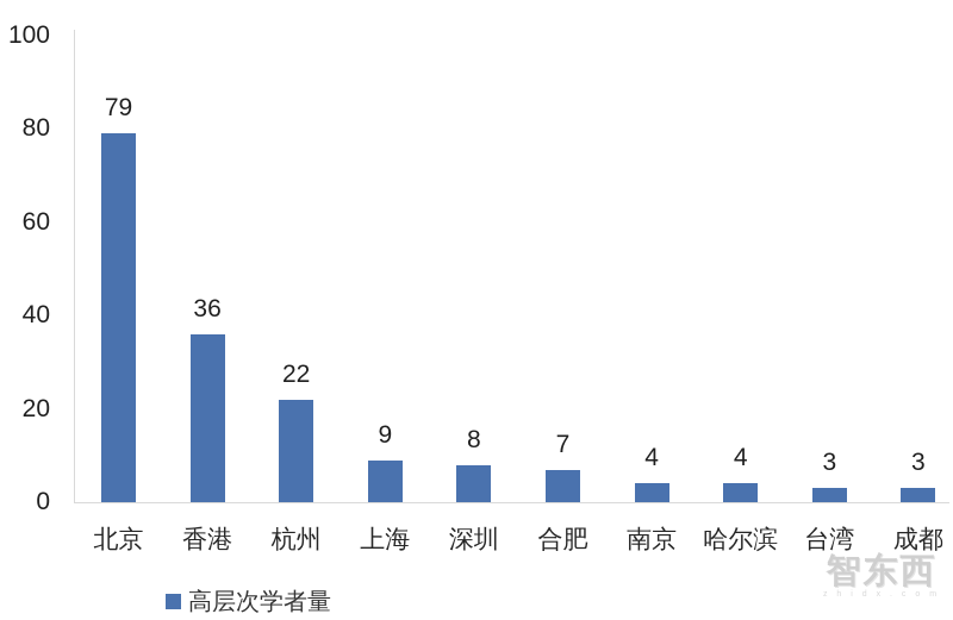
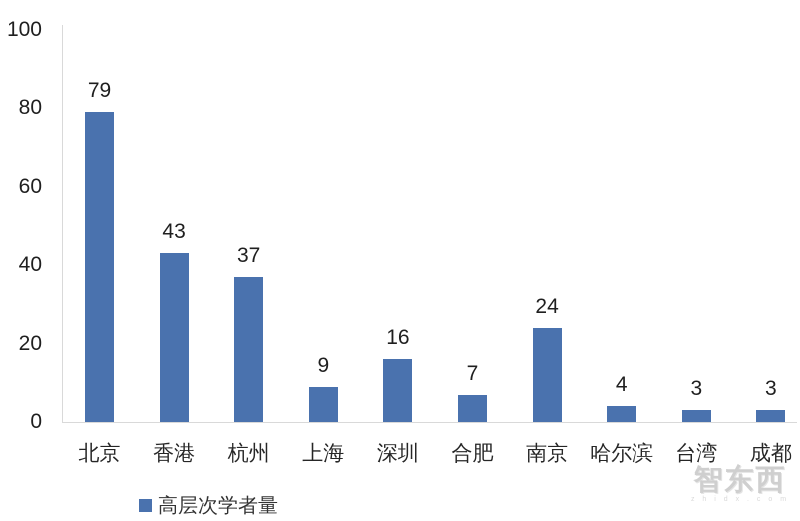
香港: 36 -> 43
杭州: 22 -> 37
深圳: 8 -> 16
南京: 4 -> 24
